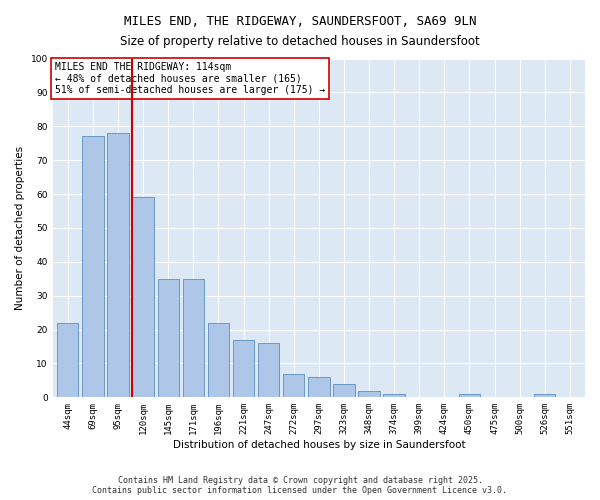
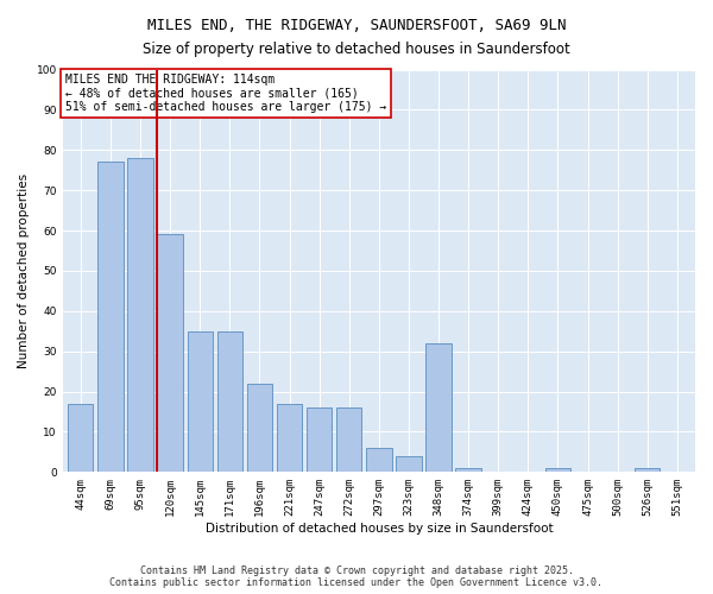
44sqm: 22 -> 17
272sqm: 7 -> 16
348sqm: 2 -> 32
